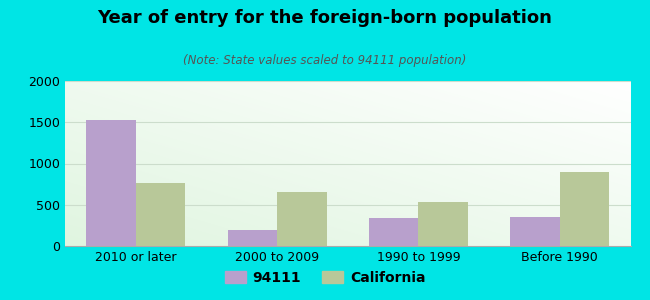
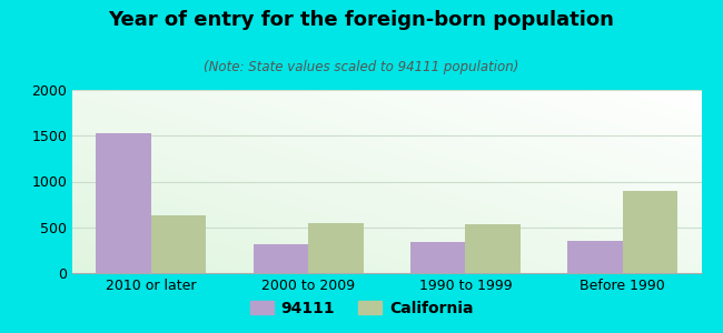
California/2010 or later: 760 -> 630
94111/2000 to 2009: 200 -> 320
California/2000 to 2009: 660 -> 540
